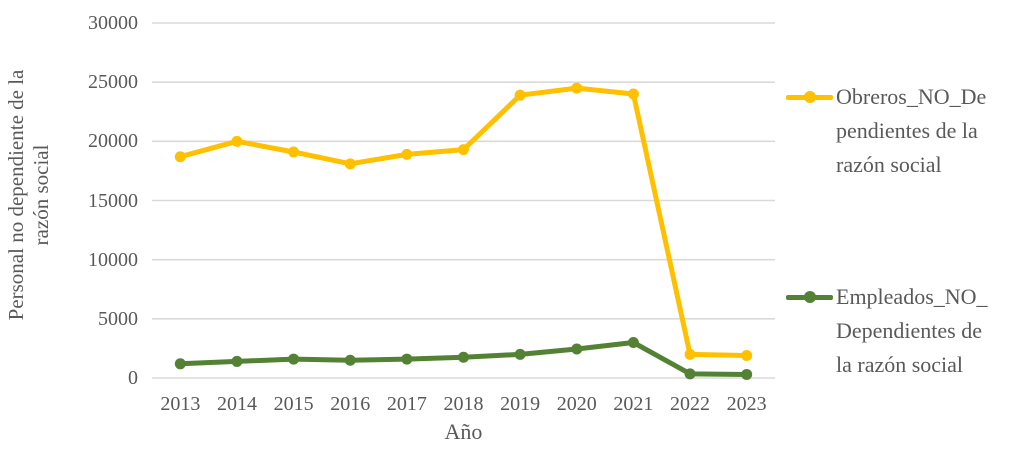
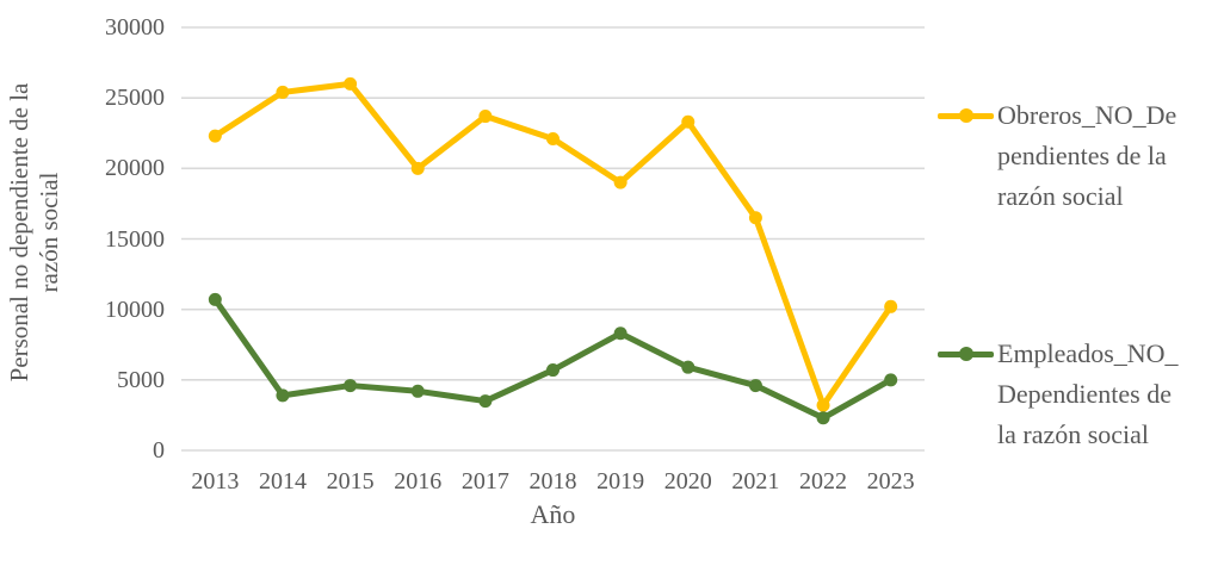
Obreros_NO_Dependientes de la razón social/2013: 18700 -> 22300
Empleados_NO_Dependientes de la razón social/2013: 1200 -> 10700
Obreros_NO_Dependientes de la razón social/2014: 20000 -> 25400
Empleados_NO_Dependientes de la razón social/2014: 1400 -> 3900
Obreros_NO_Dependientes de la razón social/2015: 19100 -> 26000
Empleados_NO_Dependientes de la razón social/2015: 1600 -> 4600
Obreros_NO_Dependientes de la razón social/2016: 18100 -> 20000
Empleados_NO_Dependientes de la razón social/2016: 1500 -> 4200
Obreros_NO_Dependientes de la razón social/2017: 18900 -> 23700
Empleados_NO_Dependientes de la razón social/2017: 1600 -> 3500
Obreros_NO_Dependientes de la razón social/2018: 19300 -> 22100
Empleados_NO_Dependientes de la razón social/2018: 1800 -> 5700
Obreros_NO_Dependientes de la razón social/2019: 23900 -> 19000
Empleados_NO_Dependientes de la razón social/2019: 2000 -> 8300
Obreros_NO_Dependientes de la razón social/2020: 24500 -> 23300
Empleados_NO_Dependientes de la razón social/2020: 2400 -> 5900
Obreros_NO_Dependientes de la razón social/2021: 24000 -> 16500
Empleados_NO_Dependientes de la razón social/2021: 3000 -> 4600
Obreros_NO_Dependientes de la razón social/2022: 2000 -> 3200
Empleados_NO_Dependientes de la razón social/2022: 400 -> 2300
Obreros_NO_Dependientes de la razón social/2023: 1900 -> 10200
Empleados_NO_Dependientes de la razón social/2023: 300 -> 5000
